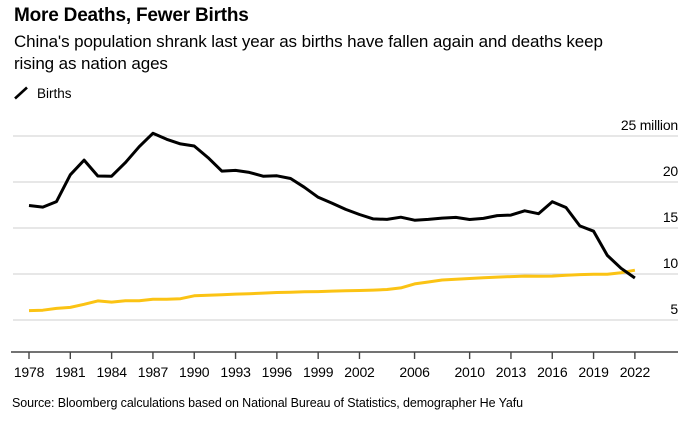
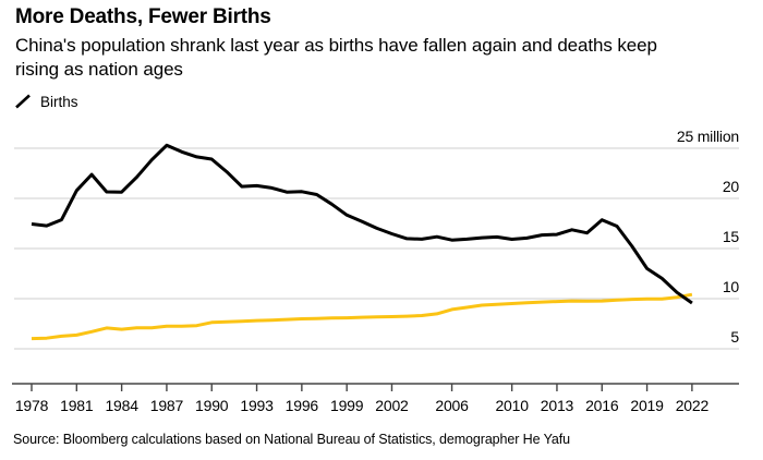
Births/2019: 15 -> 13
